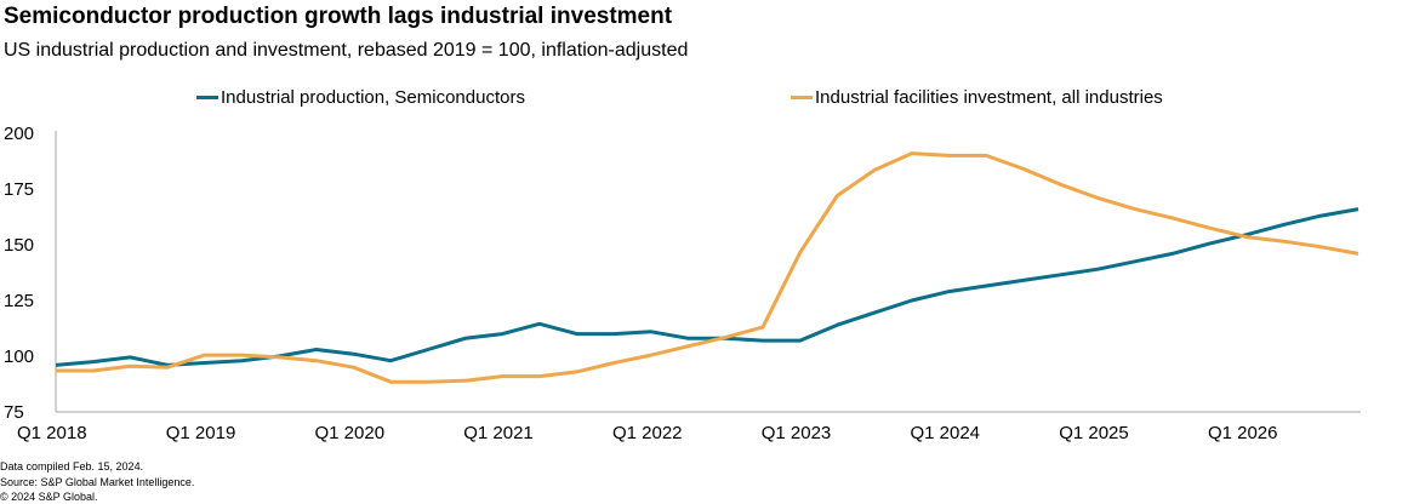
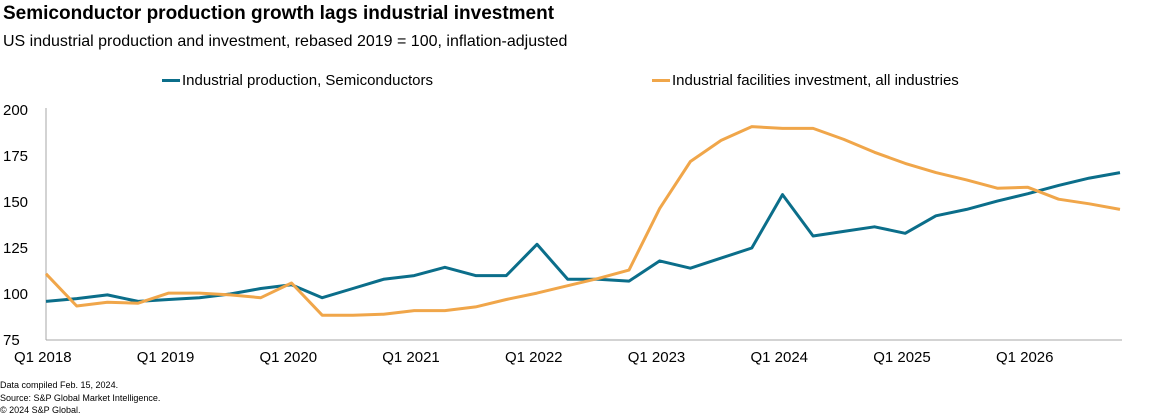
Industrial facilities investment, all industries/Q1 2018: 94 -> 111
Industrial production, Semiconductors/Q1 2020: 101 -> 105
Industrial facilities investment, all industries/Q1 2020: 95 -> 106
Industrial production, Semiconductors/Q1 2022: 111 -> 127
Industrial production, Semiconductors/Q1 2023: 107 -> 118
Industrial production, Semiconductors/Q1 2024: 129 -> 154
Industrial production, Semiconductors/Q1 2025: 139 -> 133
Industrial facilities investment, all industries/Q1 2026: 154 -> 158
